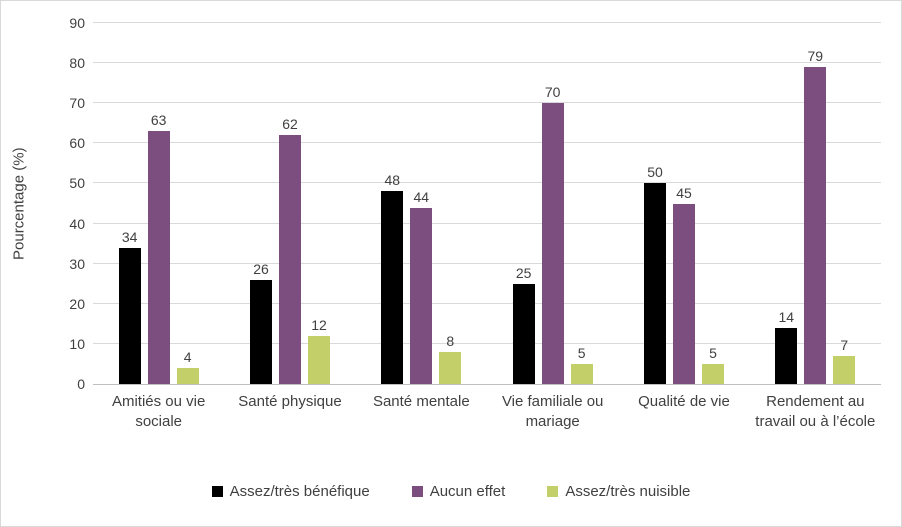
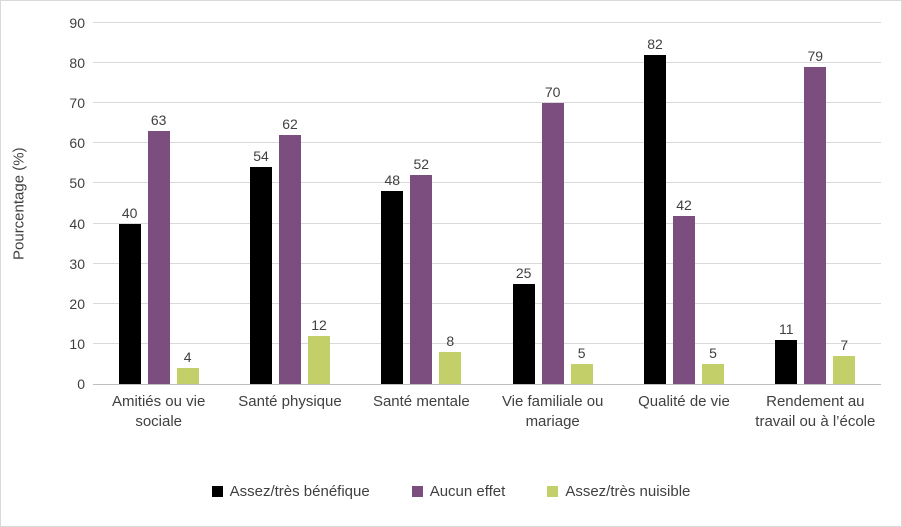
Assez/très bénéfique/Amitiés ou vie sociale: 34 -> 40
Assez/très bénéfique/Santé physique: 26 -> 54
Aucun effet/Santé mentale: 44 -> 52
Assez/très bénéfique/Qualité de vie: 50 -> 82
Aucun effet/Qualité de vie: 45 -> 42
Assez/très bénéfique/Rendement au travail ou à l’école: 14 -> 11
